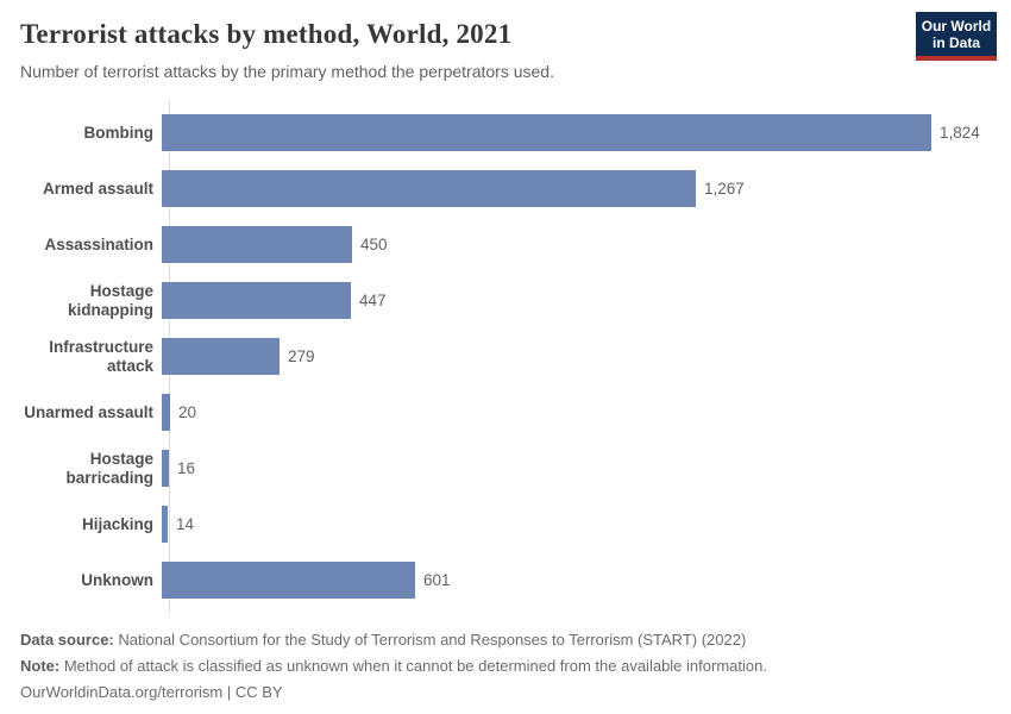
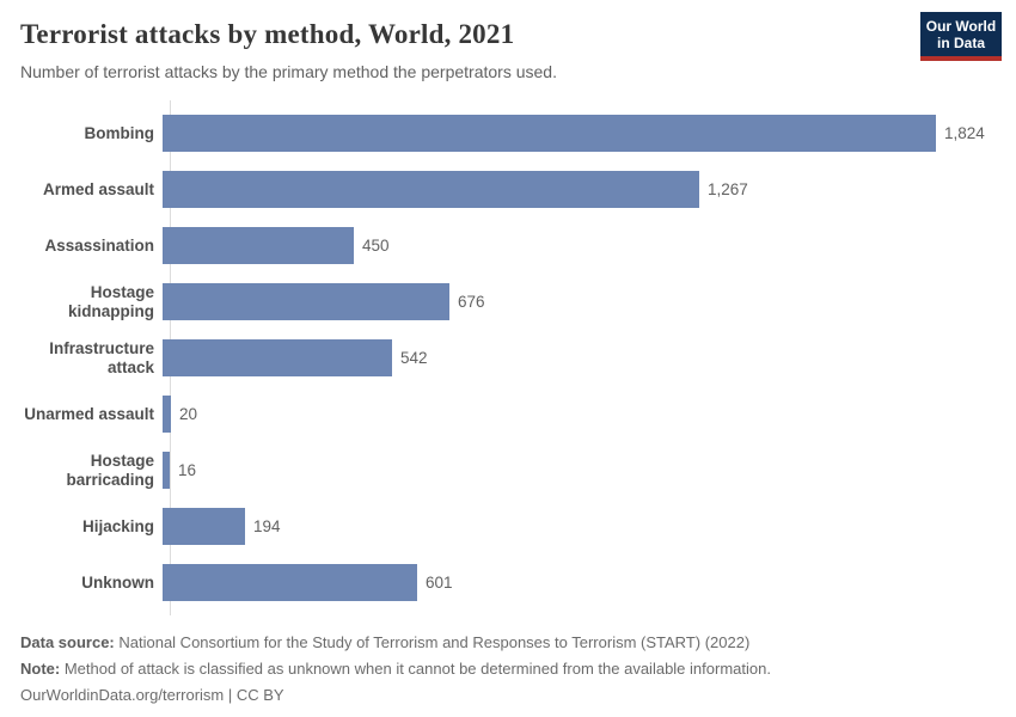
Hostage kidnapping: 447 -> 676
Infrastructure attack: 279 -> 542
Hijacking: 14 -> 194
